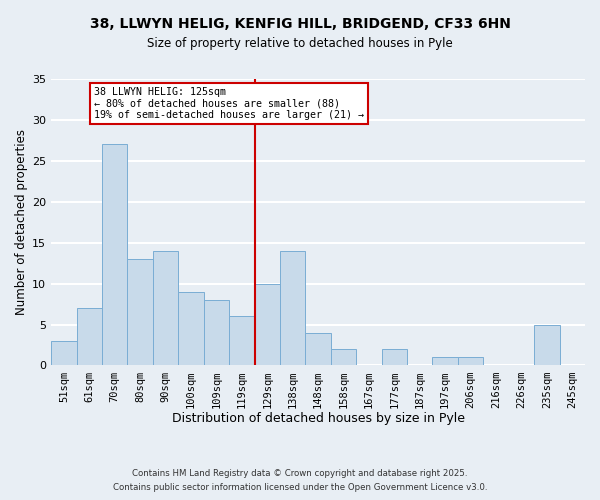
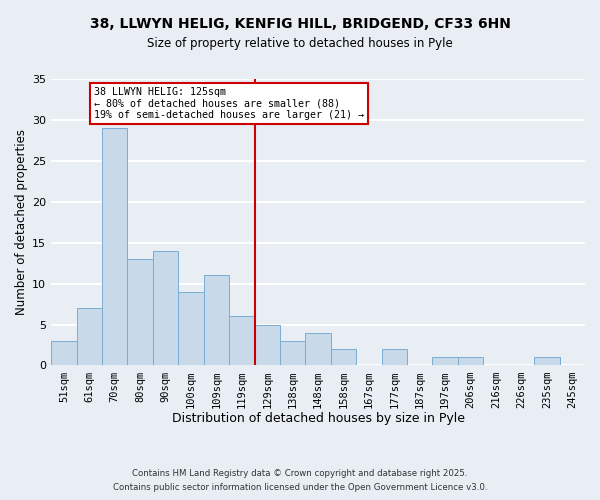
70sqm: 27 -> 29
109sqm: 8 -> 11
129sqm: 10 -> 5
138sqm: 14 -> 3
235sqm: 5 -> 1
